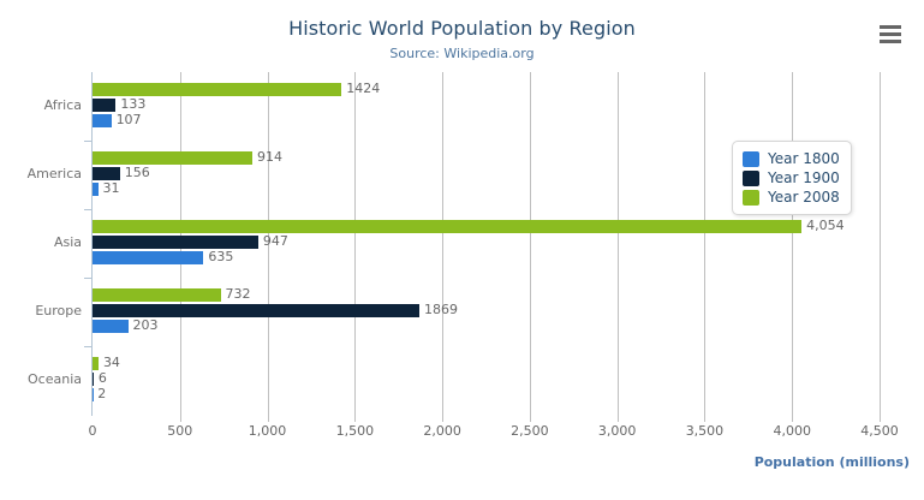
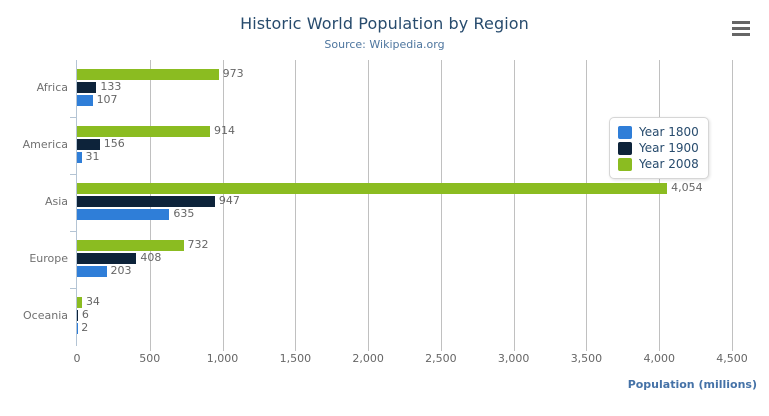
Year 2008/Africa: 1424 -> 973
Year 1900/Europe: 1869 -> 408
